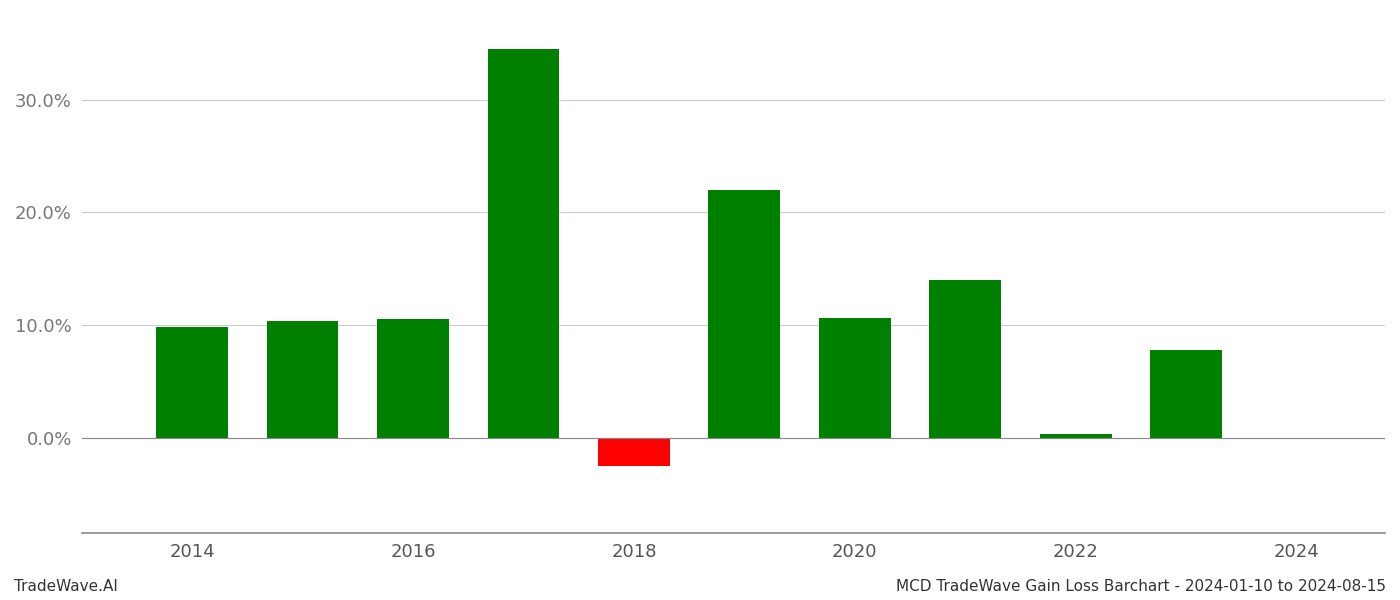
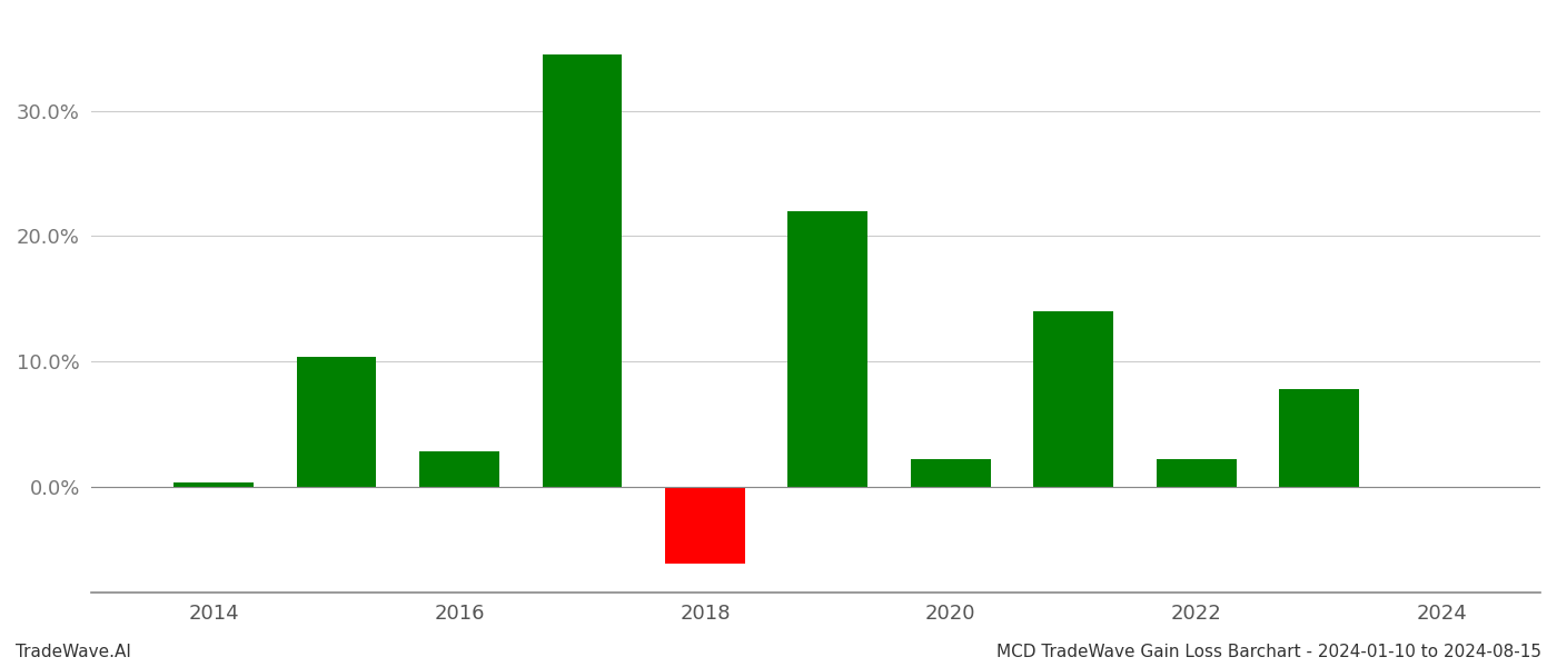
2014: 9.8% -> 0.3%
2016: 10.5% -> 2.8%
2018: -2.5% -> -6.2%
2020: 10.6% -> 2.2%
2022: 0.3% -> 2.2%
